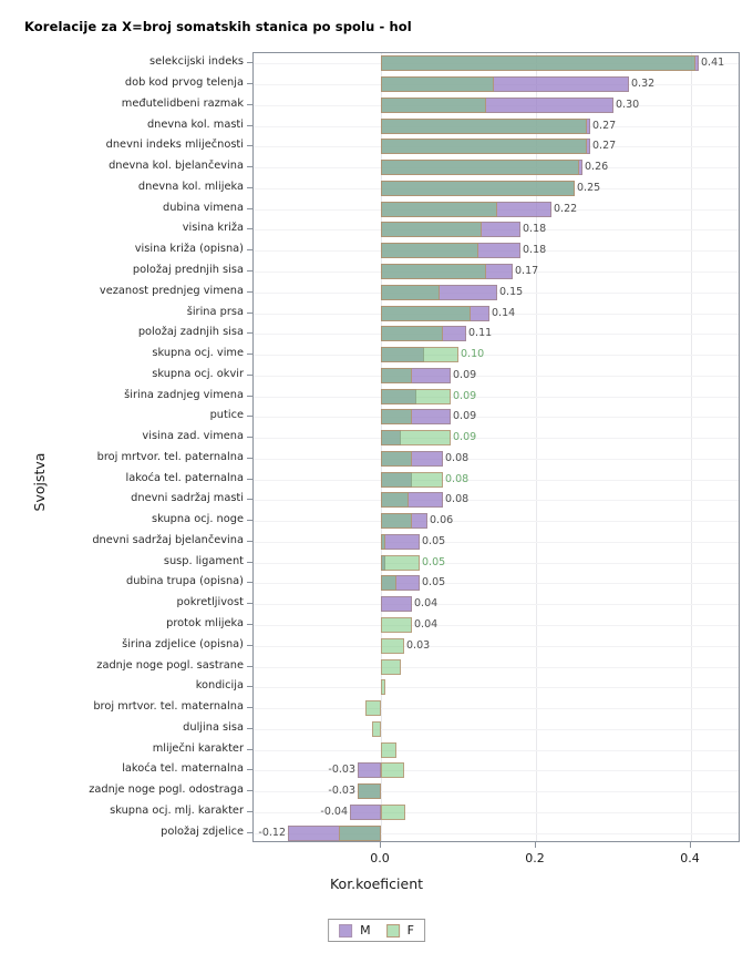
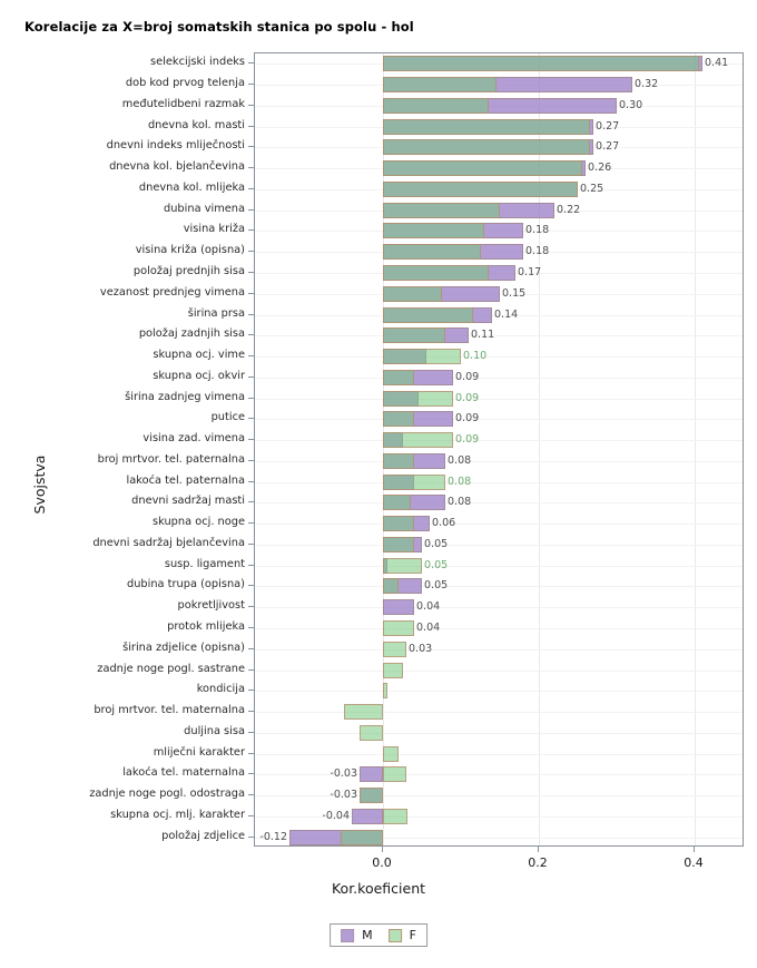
F/dnevni sadržaj bjelančevina: 0.01 -> 0.04
F/broj mrtvor. tel. maternalna: -0.02 -> -0.05
F/duljina sisa: -0.01 -> -0.03
